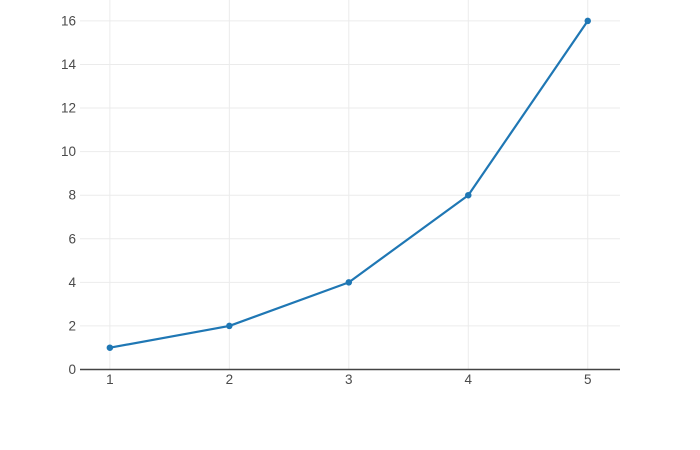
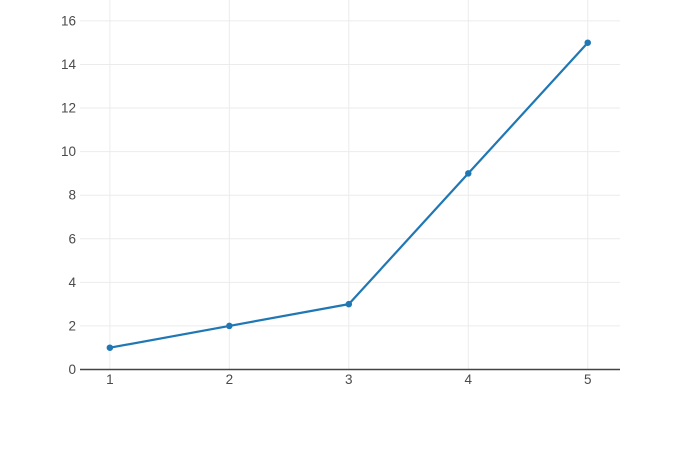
3: 4 -> 3
4: 8 -> 9
5: 16 -> 15
